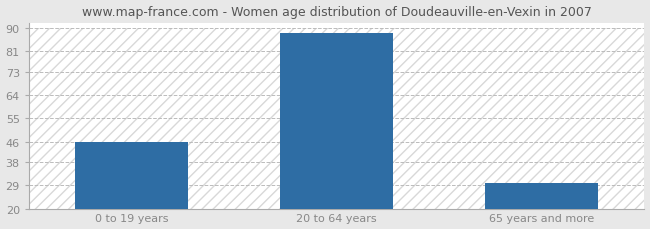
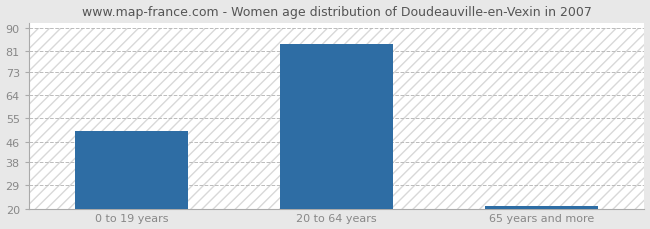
0 to 19 years: 46 -> 50
20 to 64 years: 88 -> 84
65 years and more: 30 -> 21
